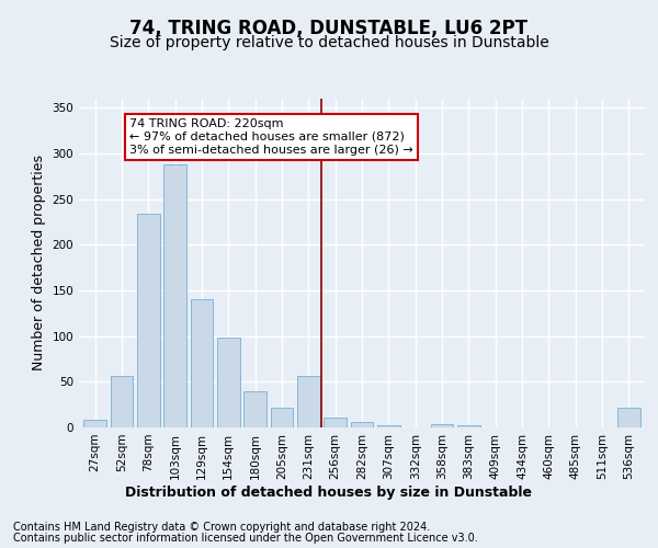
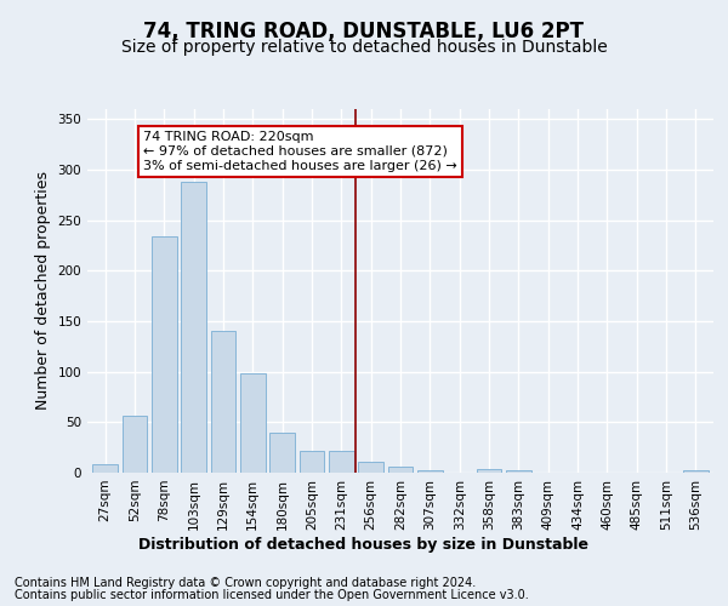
231sqm: 56 -> 22
536sqm: 22 -> 2
